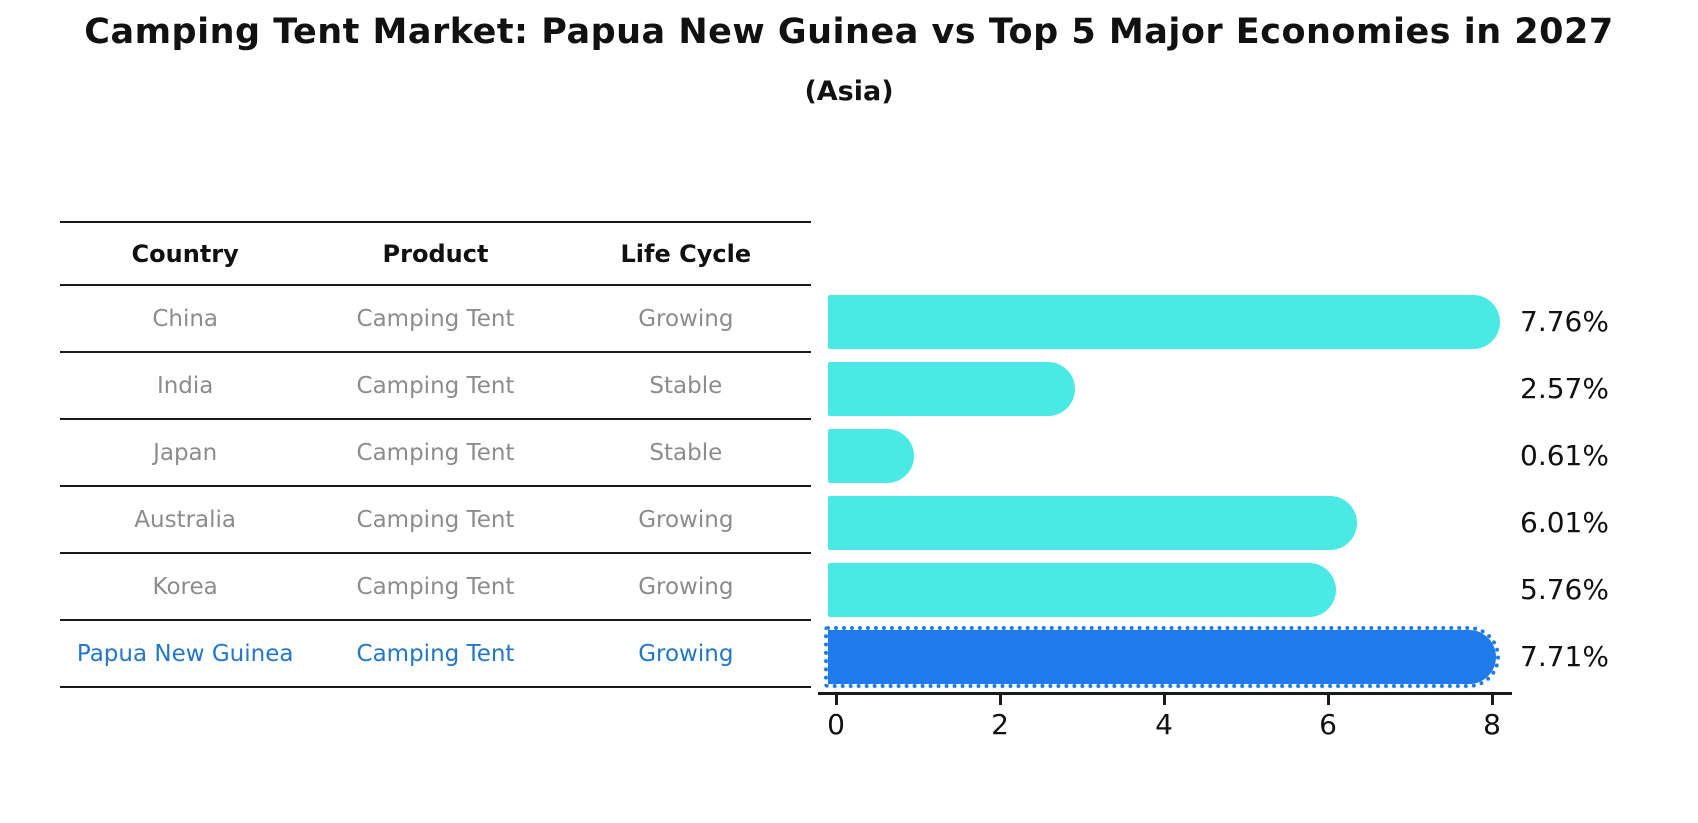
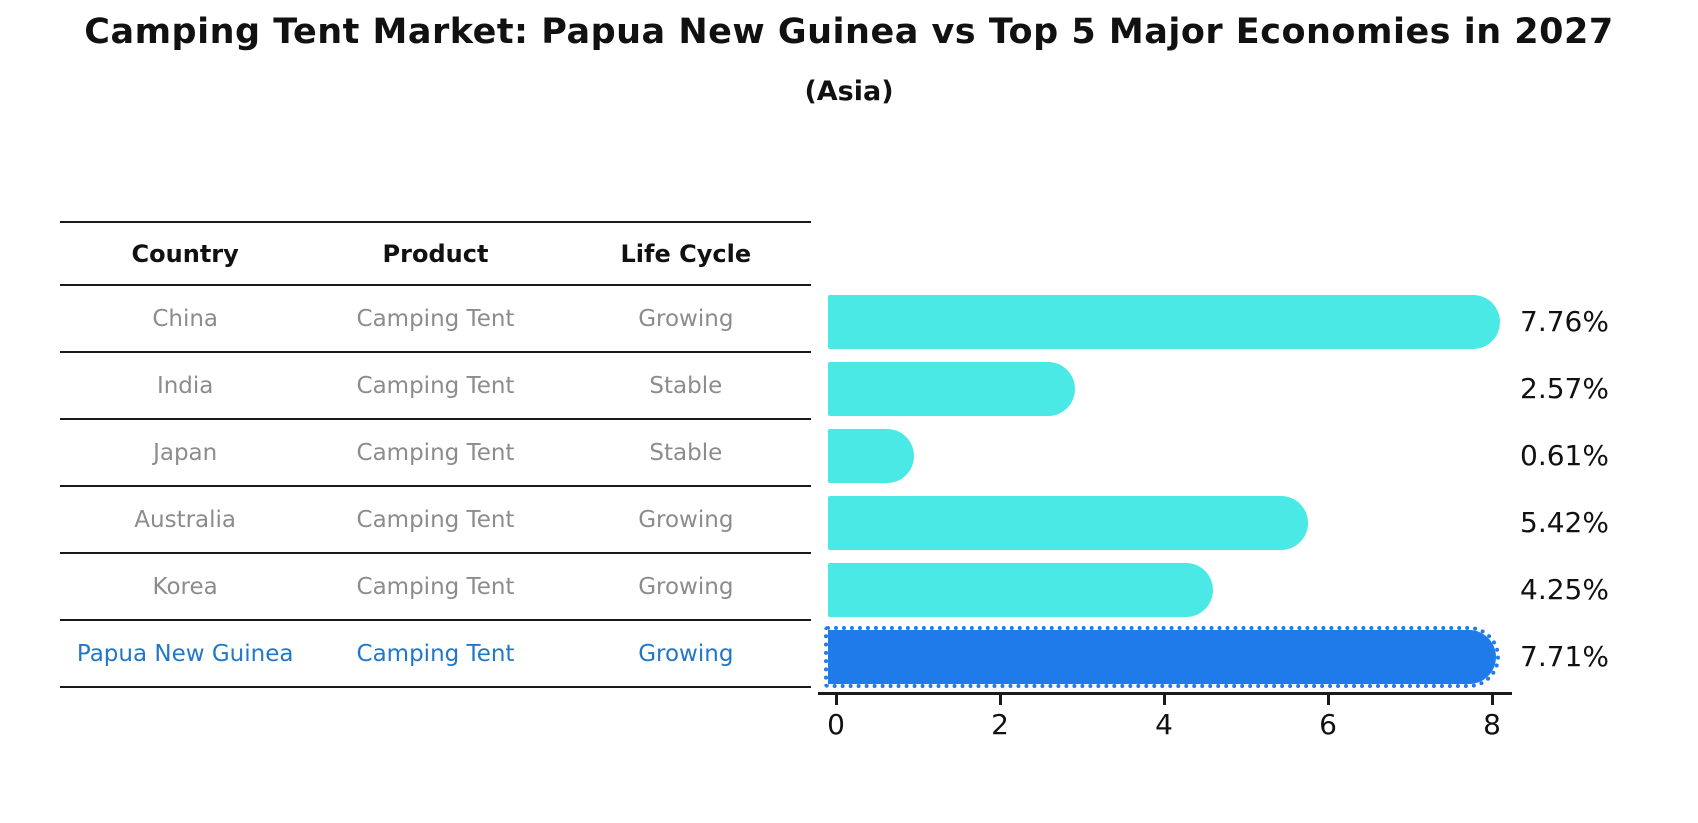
Australia: 6.01% -> 5.42%
Korea: 5.76% -> 4.25%
